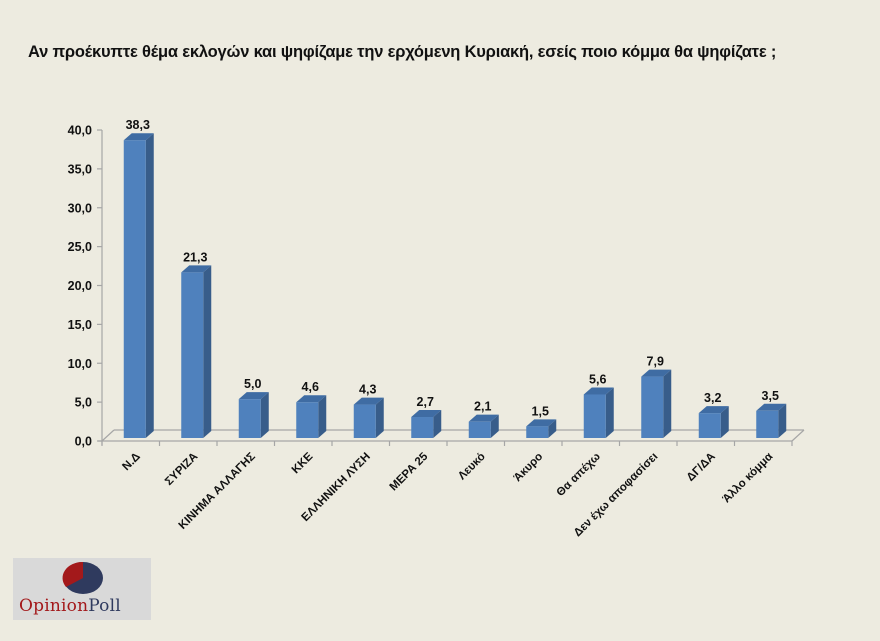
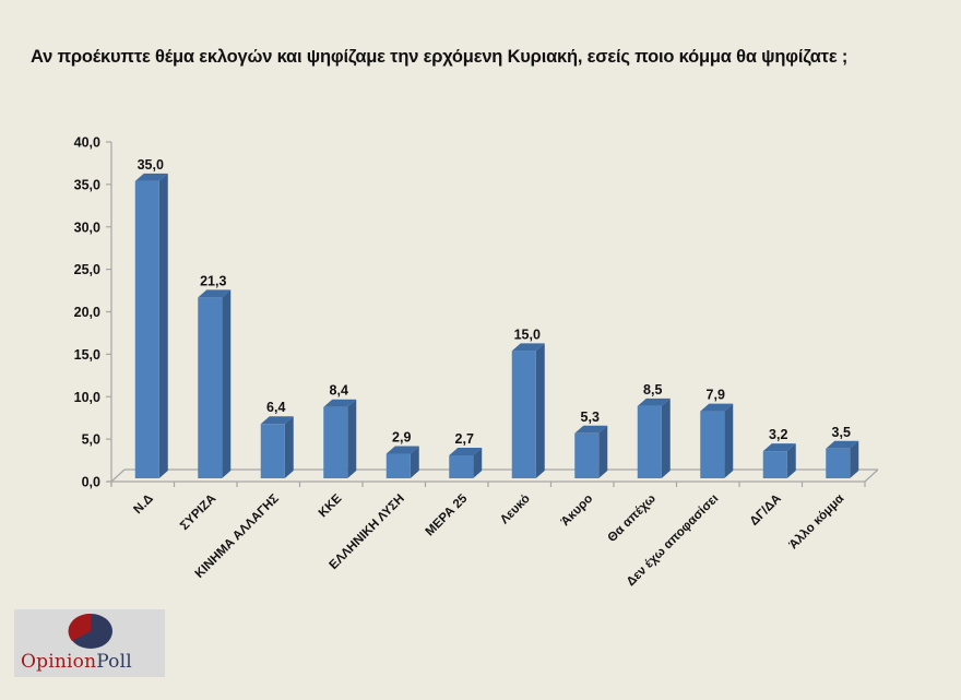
Ν.Δ: 38,3 -> 35,0
ΚΙΝΗΜΑ ΑΛΛΑΓΗΣ: 5,0 -> 6,4
ΚΚΕ: 4,6 -> 8,4
ΕΛΛΗΝΙΚΗ ΛΥΣΗ: 4,3 -> 2,9
Λευκό: 2,1 -> 15,0
Άκυρο: 1,5 -> 5,3
Θα απέχω: 5,6 -> 8,5
